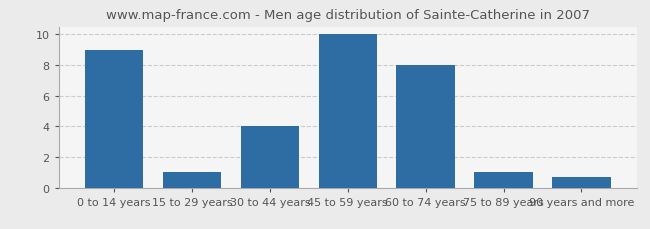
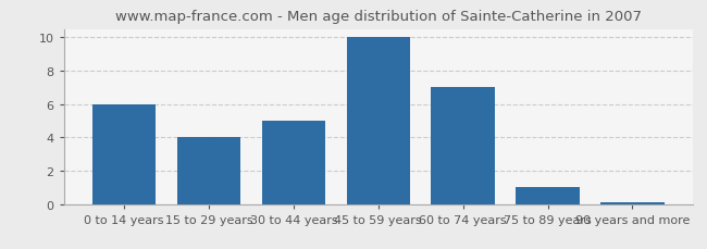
0 to 14 years: 9.0 -> 6.0
15 to 29 years: 1.0 -> 4.0
30 to 44 years: 4.0 -> 5.0
60 to 74 years: 8.0 -> 7.0
90 years and more: 0.7 -> 0.1
